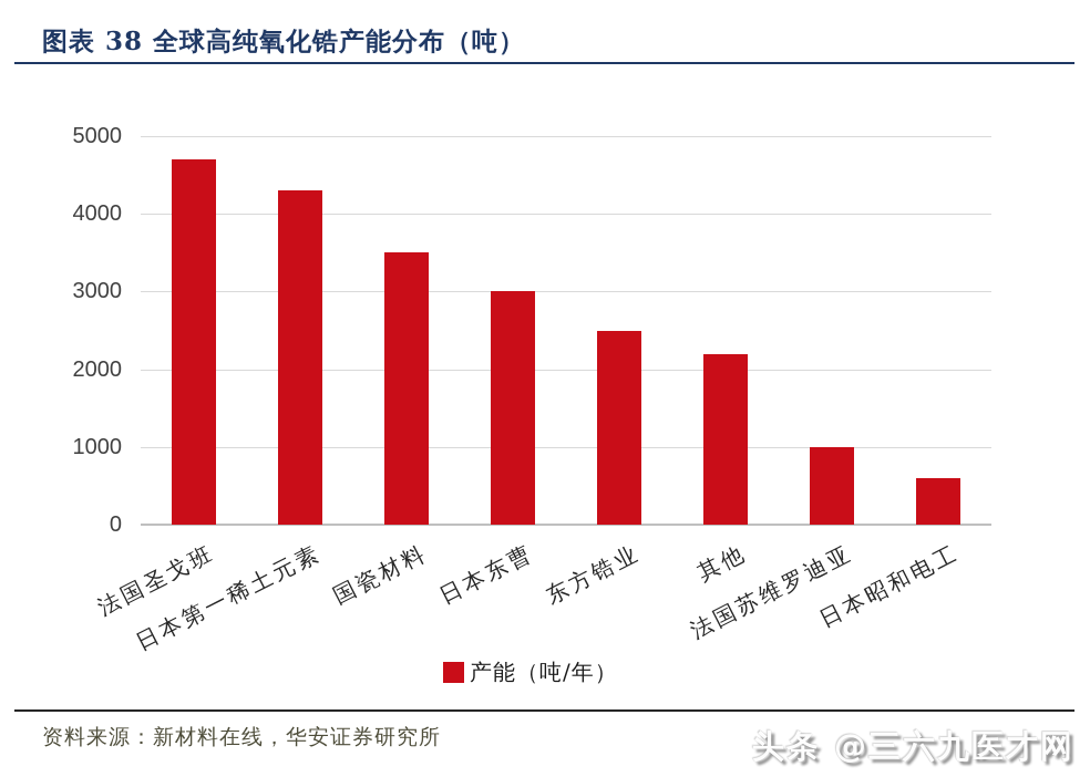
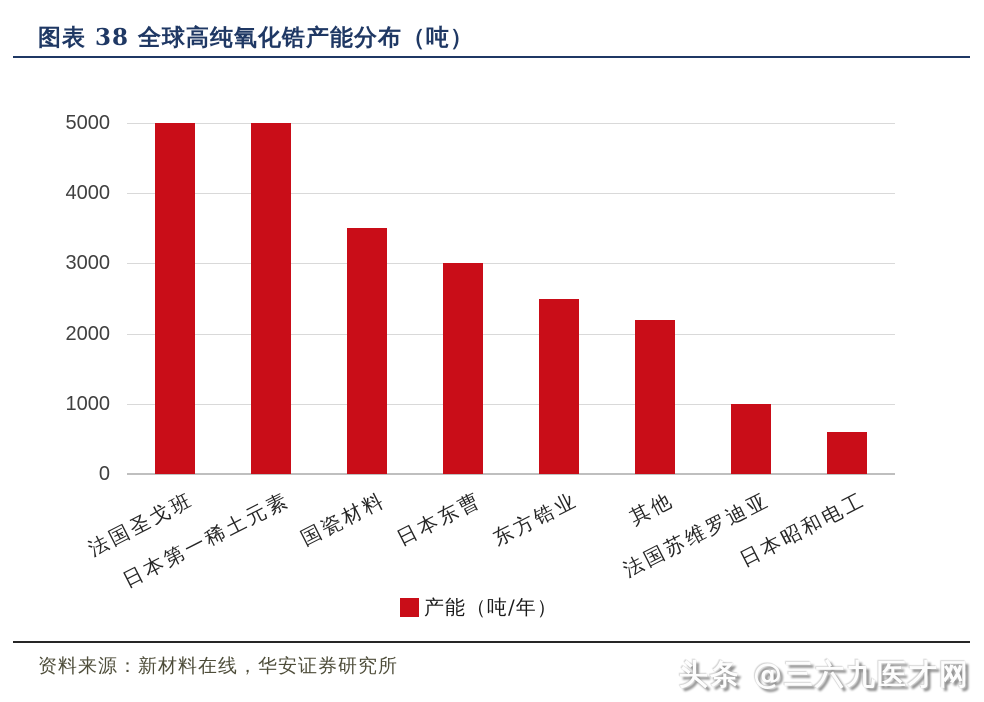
法国圣戈班: 4700 -> 5000
日本第一稀土元素: 4300 -> 5000
